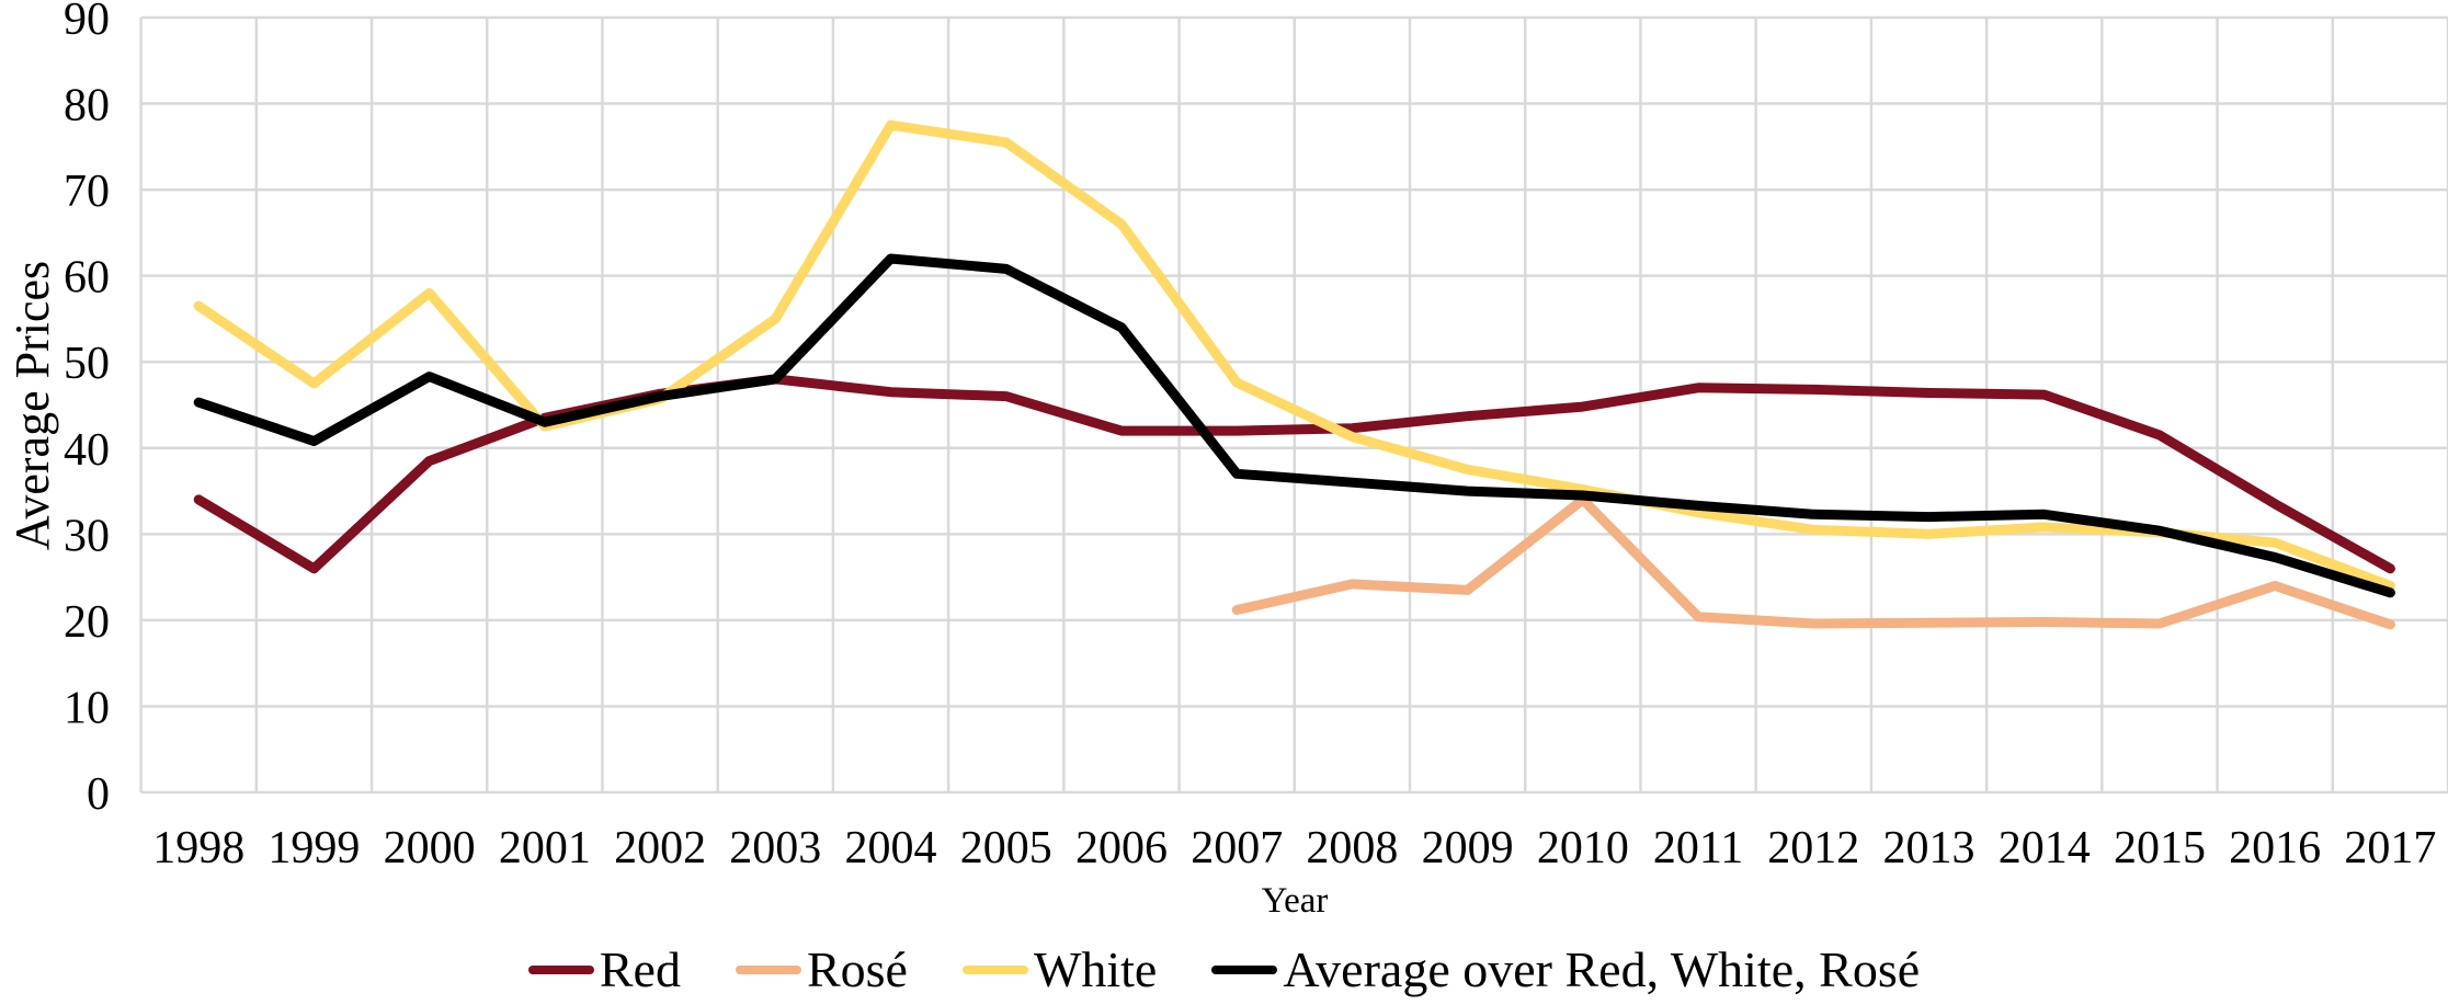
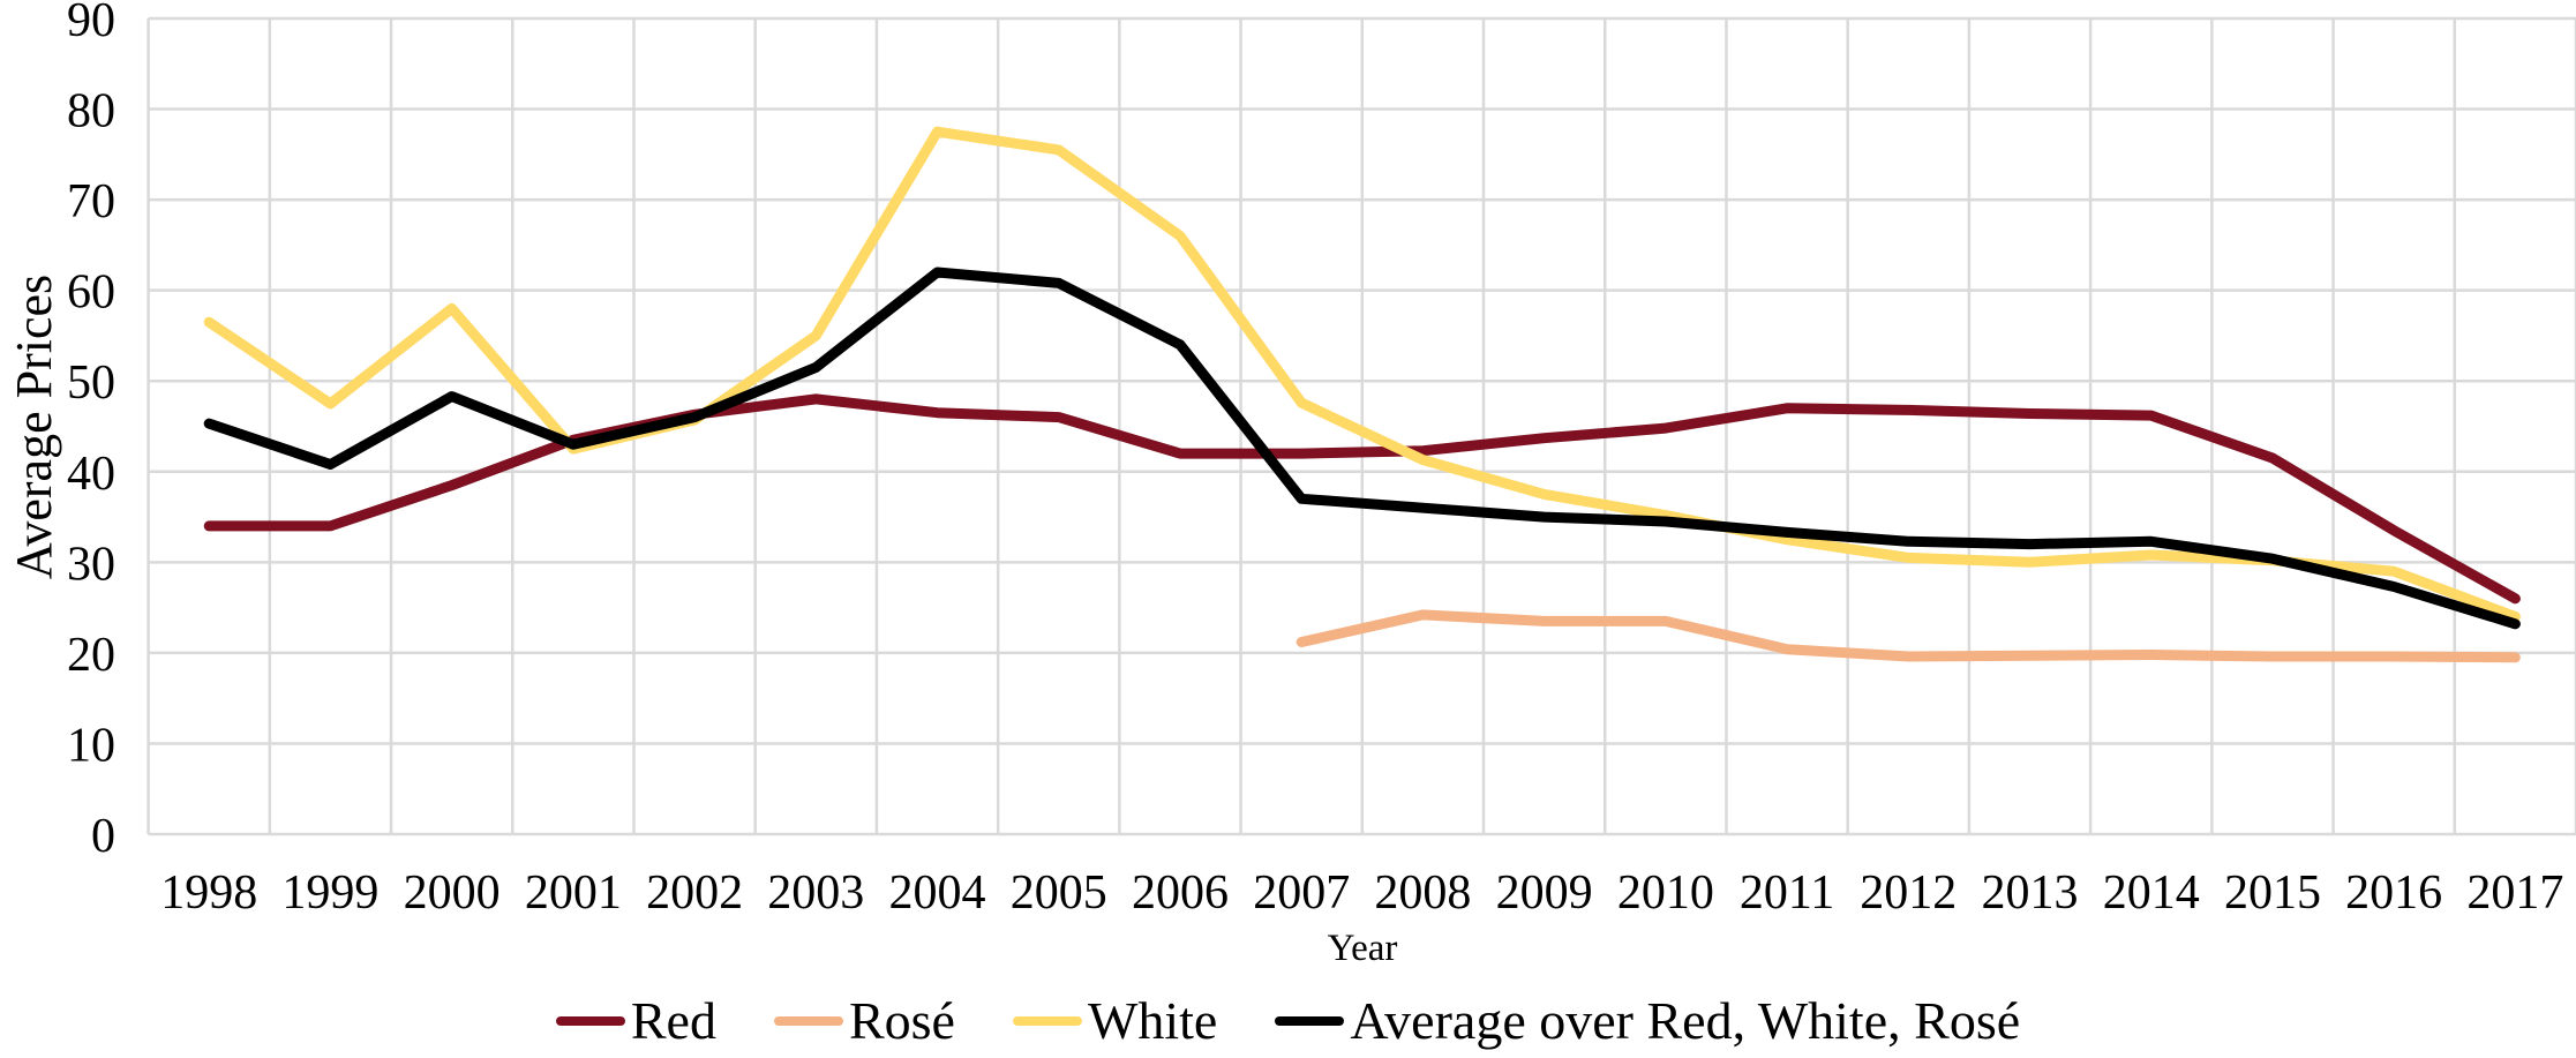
Red/1999: 26 -> 34
Average over Red, White, Rosé/2003: 48 -> 52
Rosé/2010: 34 -> 24
Rosé/2016: 24 -> 20
